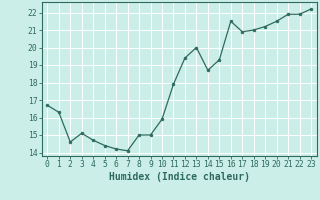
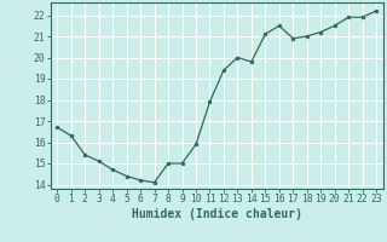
2: 14.6 -> 15.4
14: 18.7 -> 19.8
15: 19.3 -> 21.1
